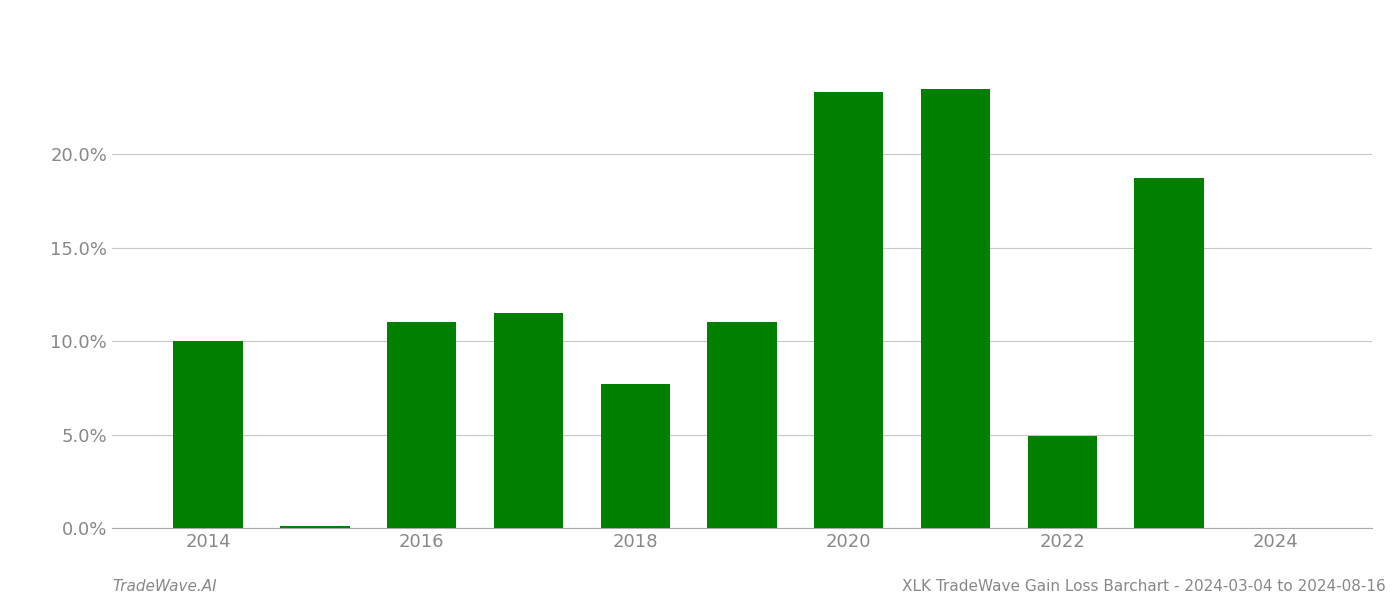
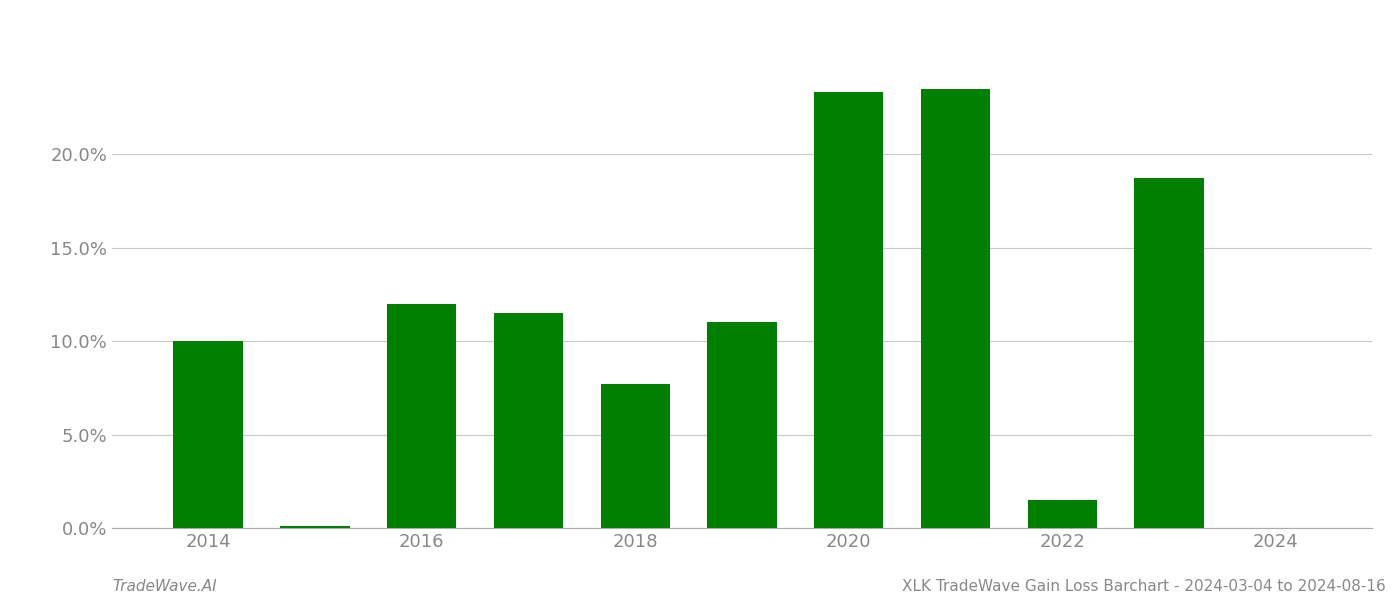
2016: 11.0% -> 12.0%
2022: 4.9% -> 1.5%
